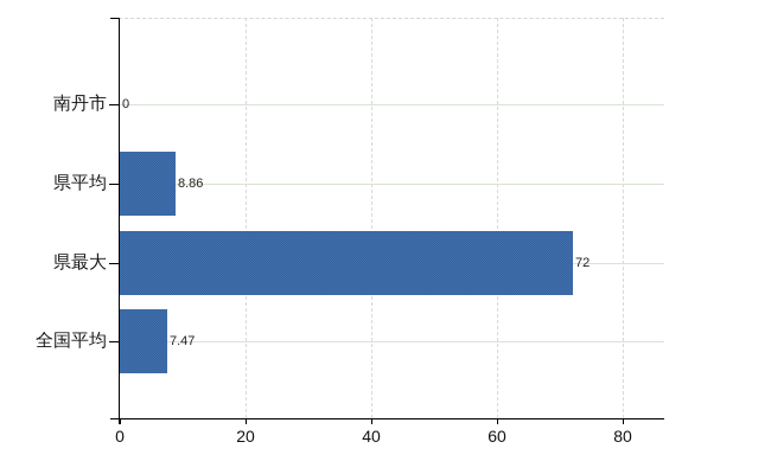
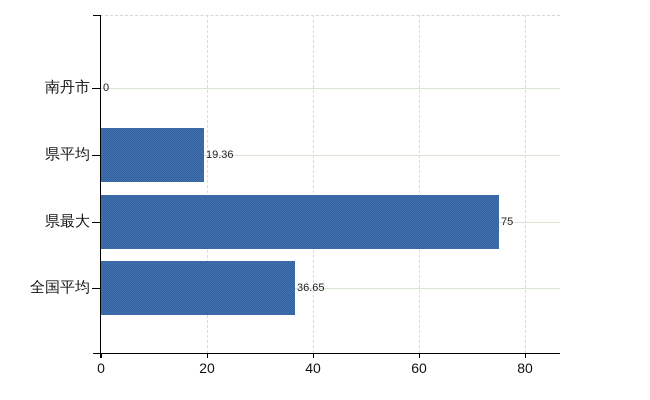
県平均: 8.86 -> 19.36
県最大: 72 -> 75
全国平均: 7.47 -> 36.65
